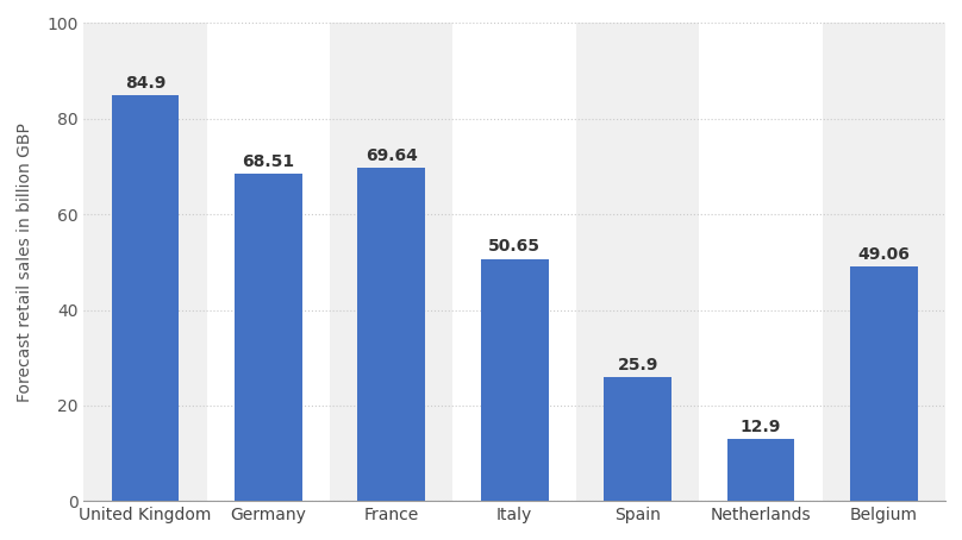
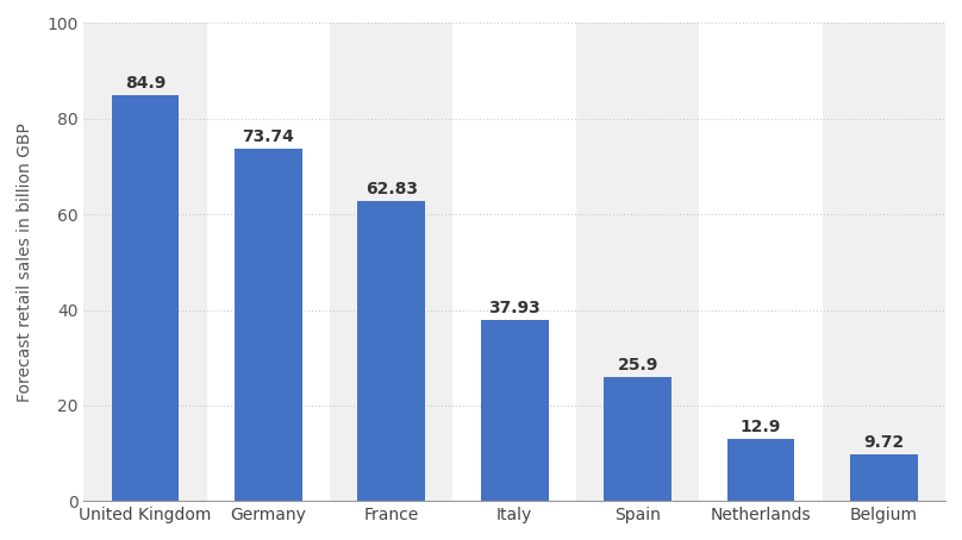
Germany: 68.51 -> 73.74
France: 69.64 -> 62.83
Italy: 50.65 -> 37.93
Belgium: 49.06 -> 9.72
